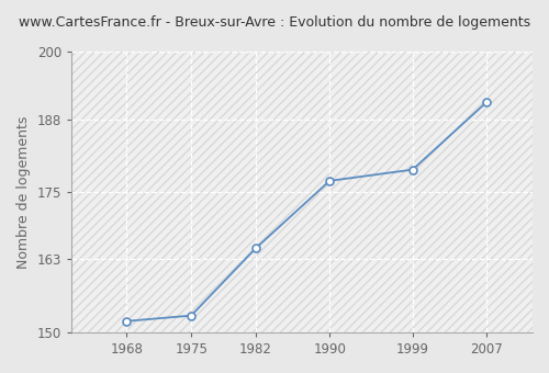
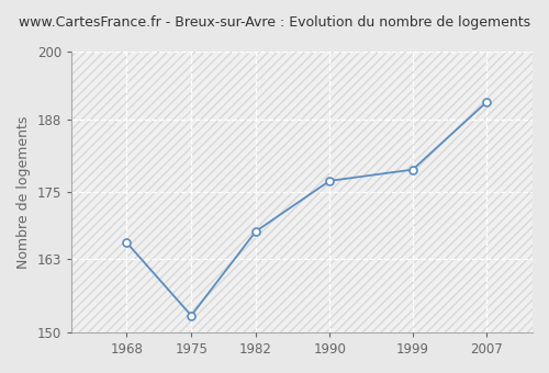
1968: 152 -> 166
1982: 165 -> 168
